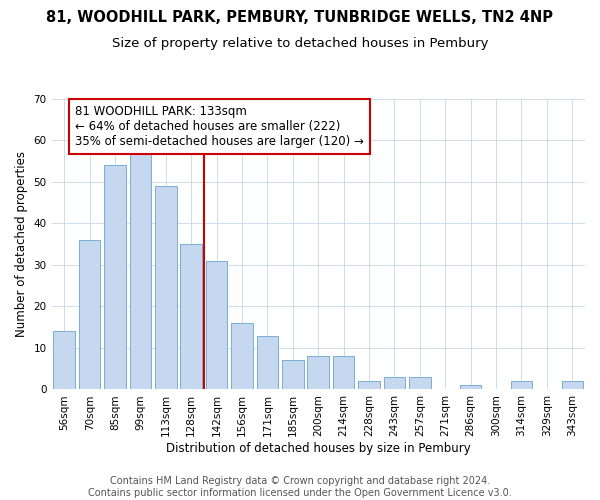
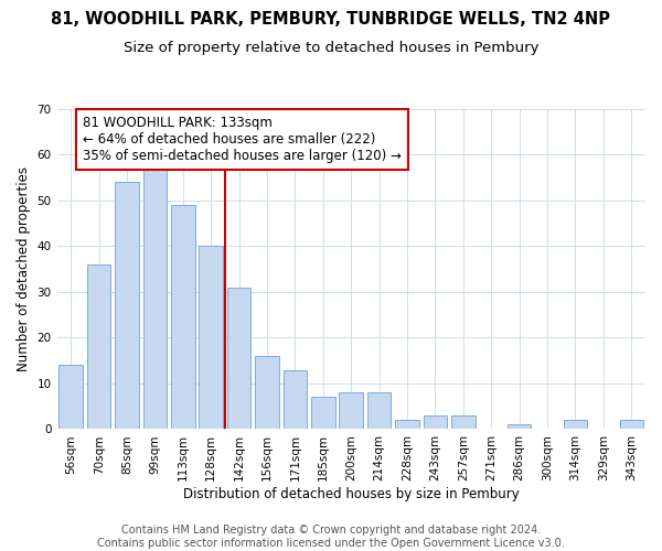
128sqm: 35 -> 40
